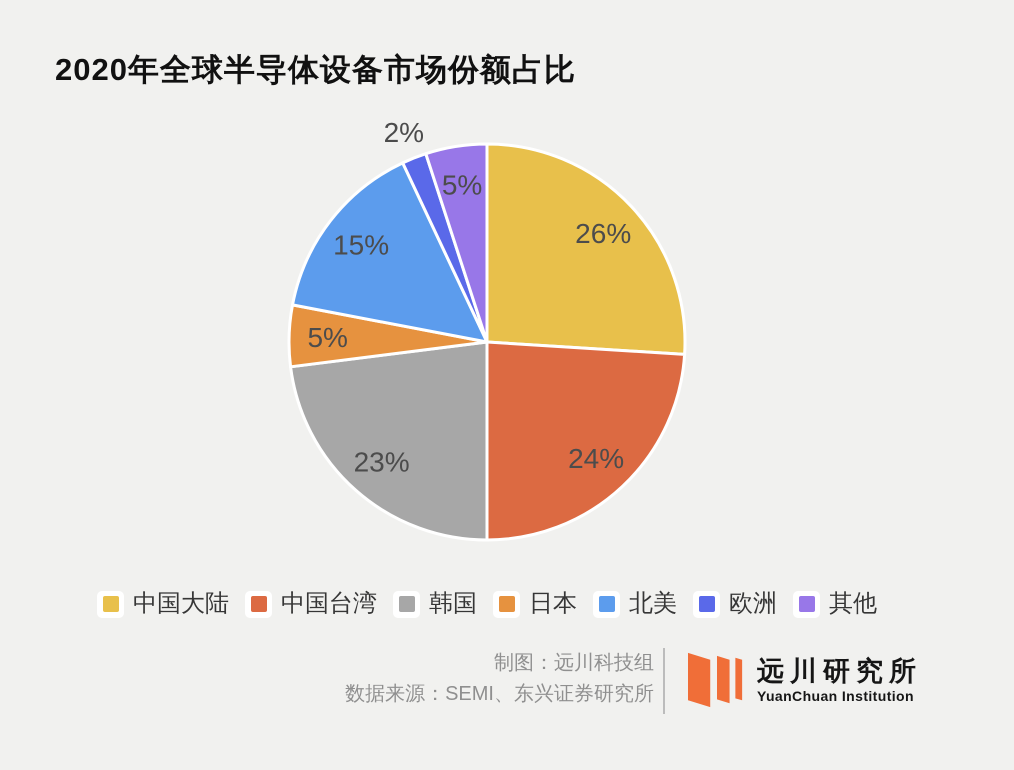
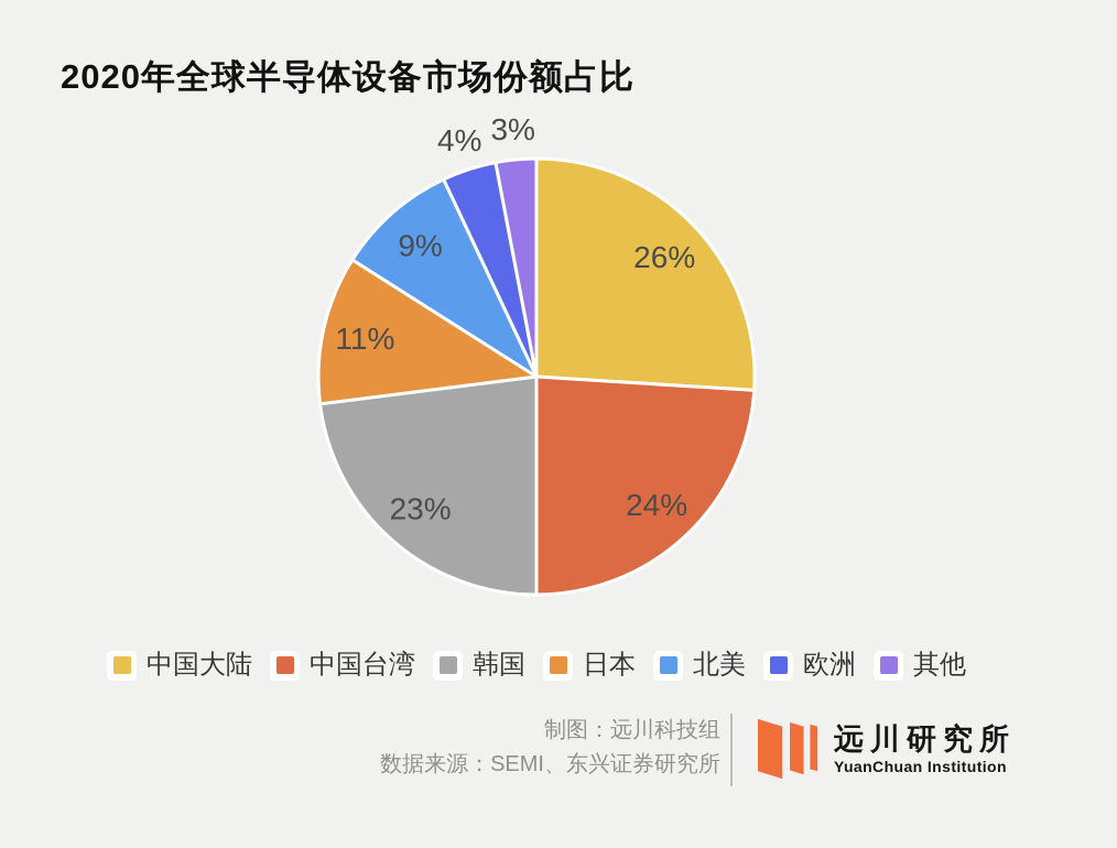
日本: 5% -> 11%
北美: 15% -> 9%
欧洲: 2% -> 4%
其他: 5% -> 3%
